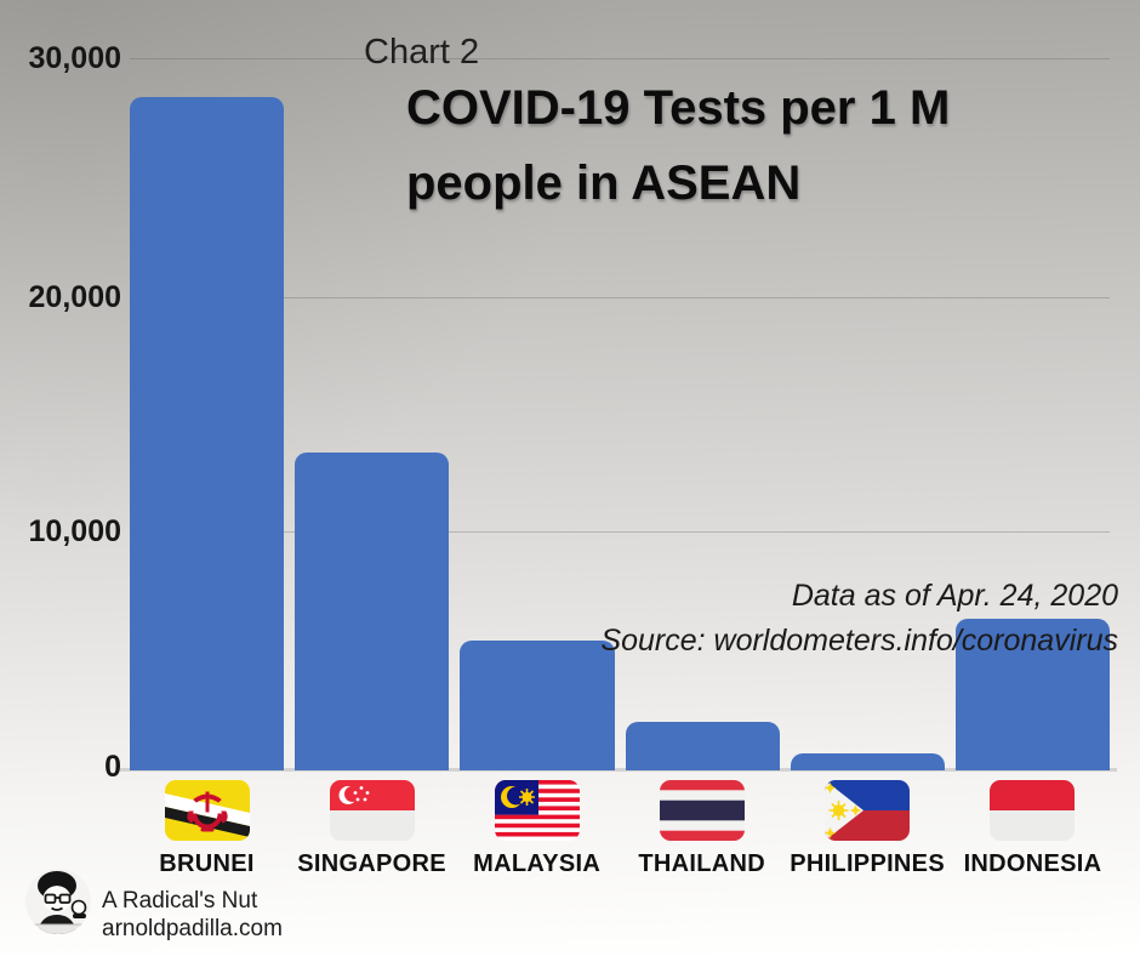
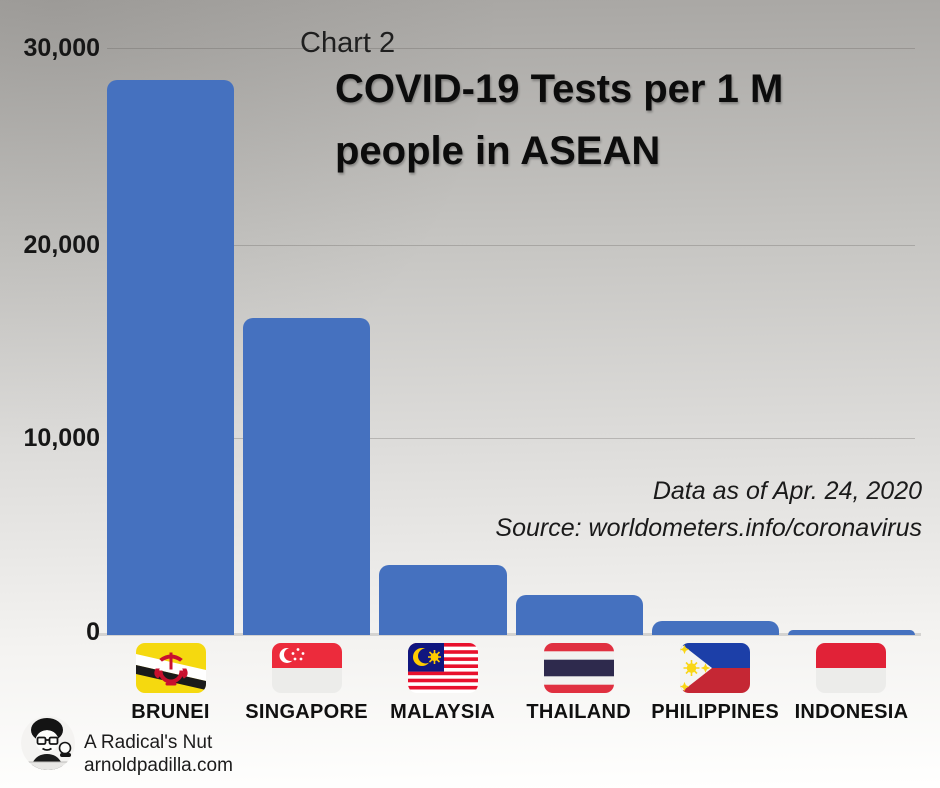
SINGAPORE: 13400 -> 16200
MALAYSIA: 5500 -> 3600
INDONESIA: 6400 -> 200
